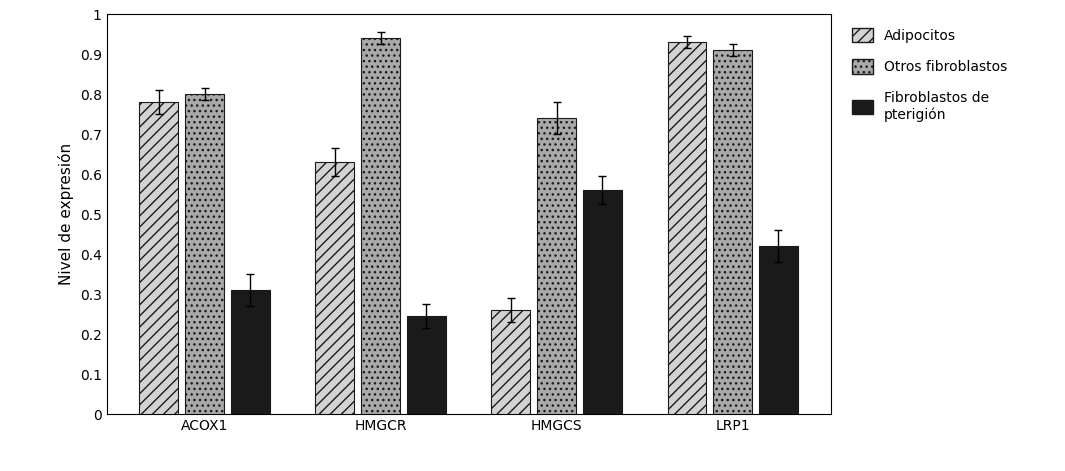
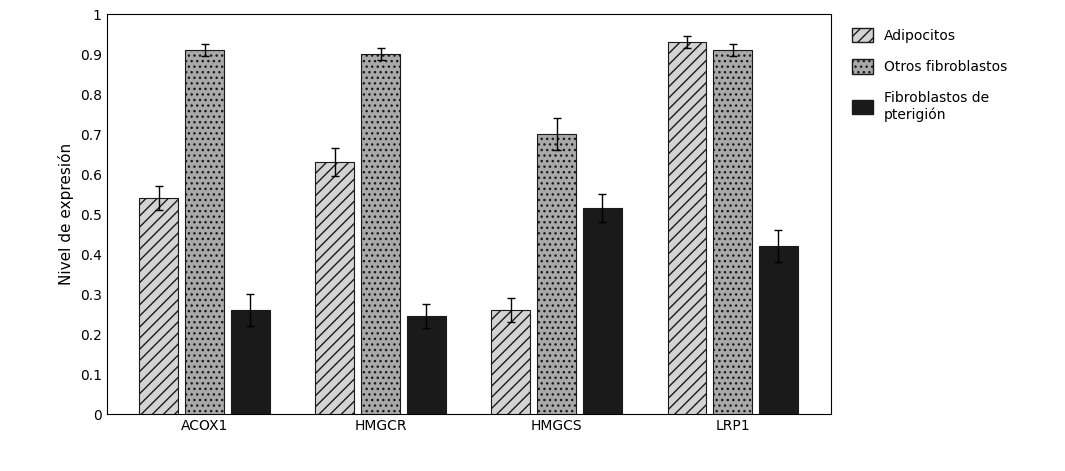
Adipocitos/ACOX1: 0.78 -> 0.54
Otros fibroblastos/ACOX1: 0.80 -> 0.91
Fibroblastos de pterigión/ACOX1: 0.310 -> 0.260
Otros fibroblastos/HMGCR: 0.94 -> 0.90
Otros fibroblastos/HMGCS: 0.74 -> 0.70
Fibroblastos de pterigión/HMGCS: 0.560 -> 0.515
